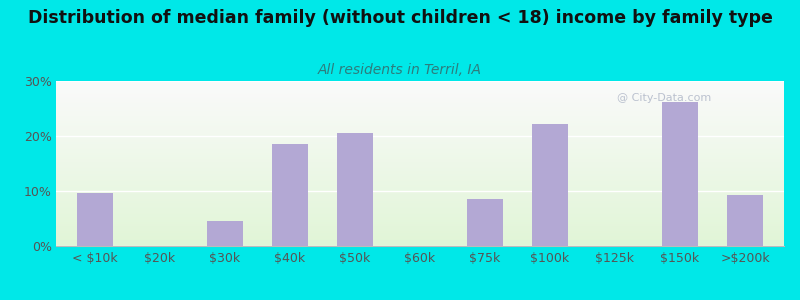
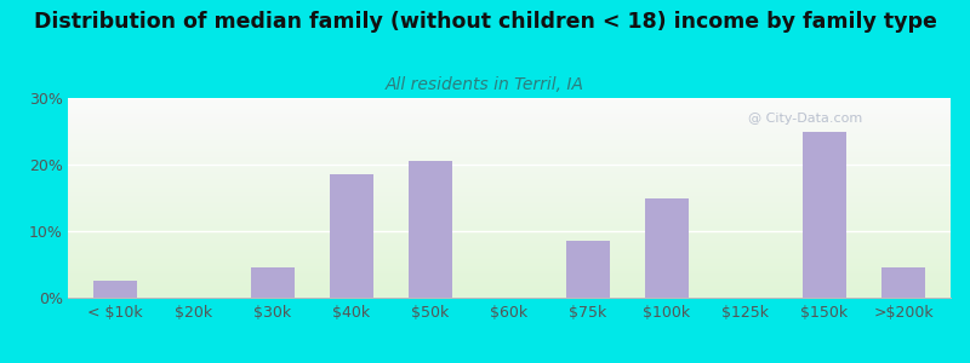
< $10k: 9.6% -> 2.5%
$100k: 22.2% -> 15.0%
$150k: 26.2% -> 25.0%
>$200k: 9.2% -> 4.5%
